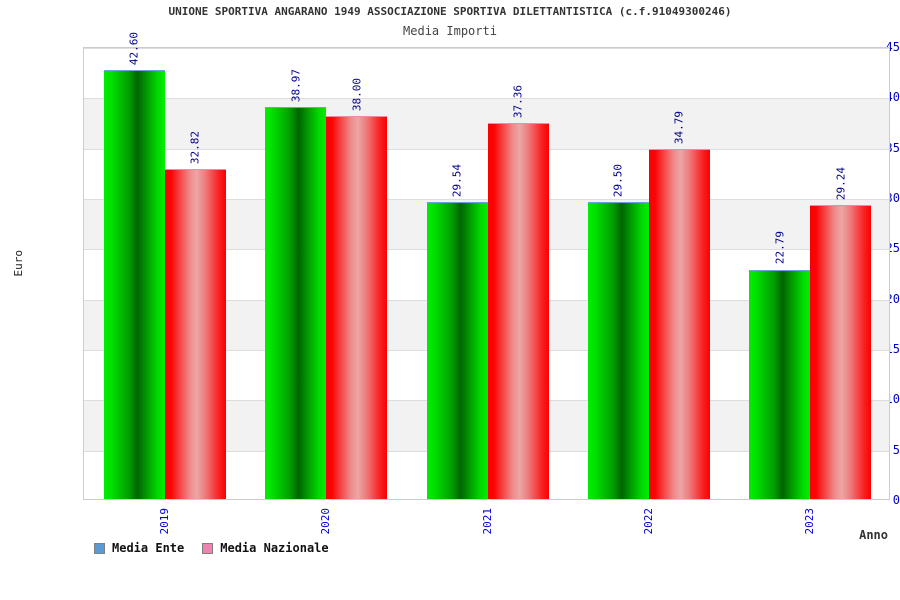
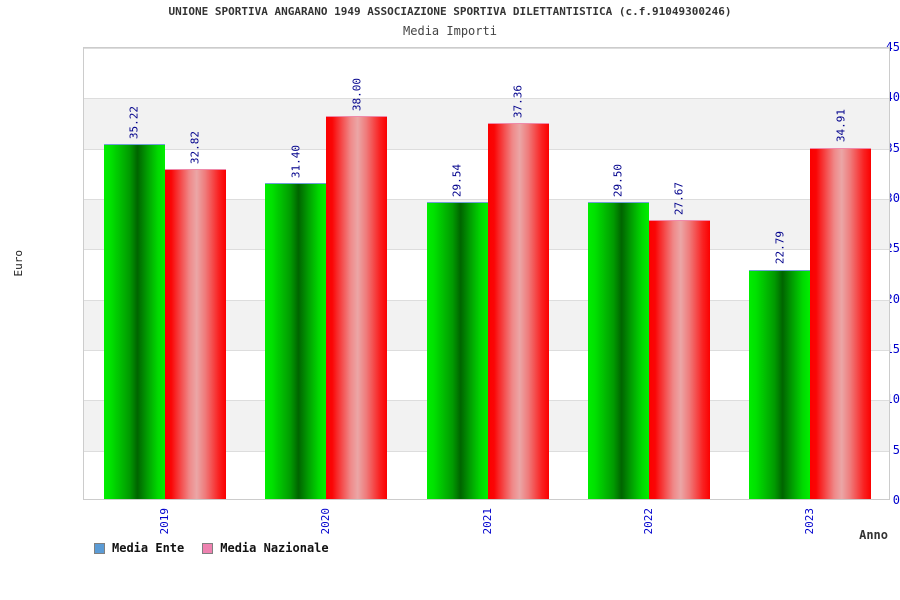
Media Ente/2019: 42.60 -> 35.22
Media Ente/2020: 38.97 -> 31.40
Media Nazionale/2022: 34.79 -> 27.67
Media Nazionale/2023: 29.24 -> 34.91
